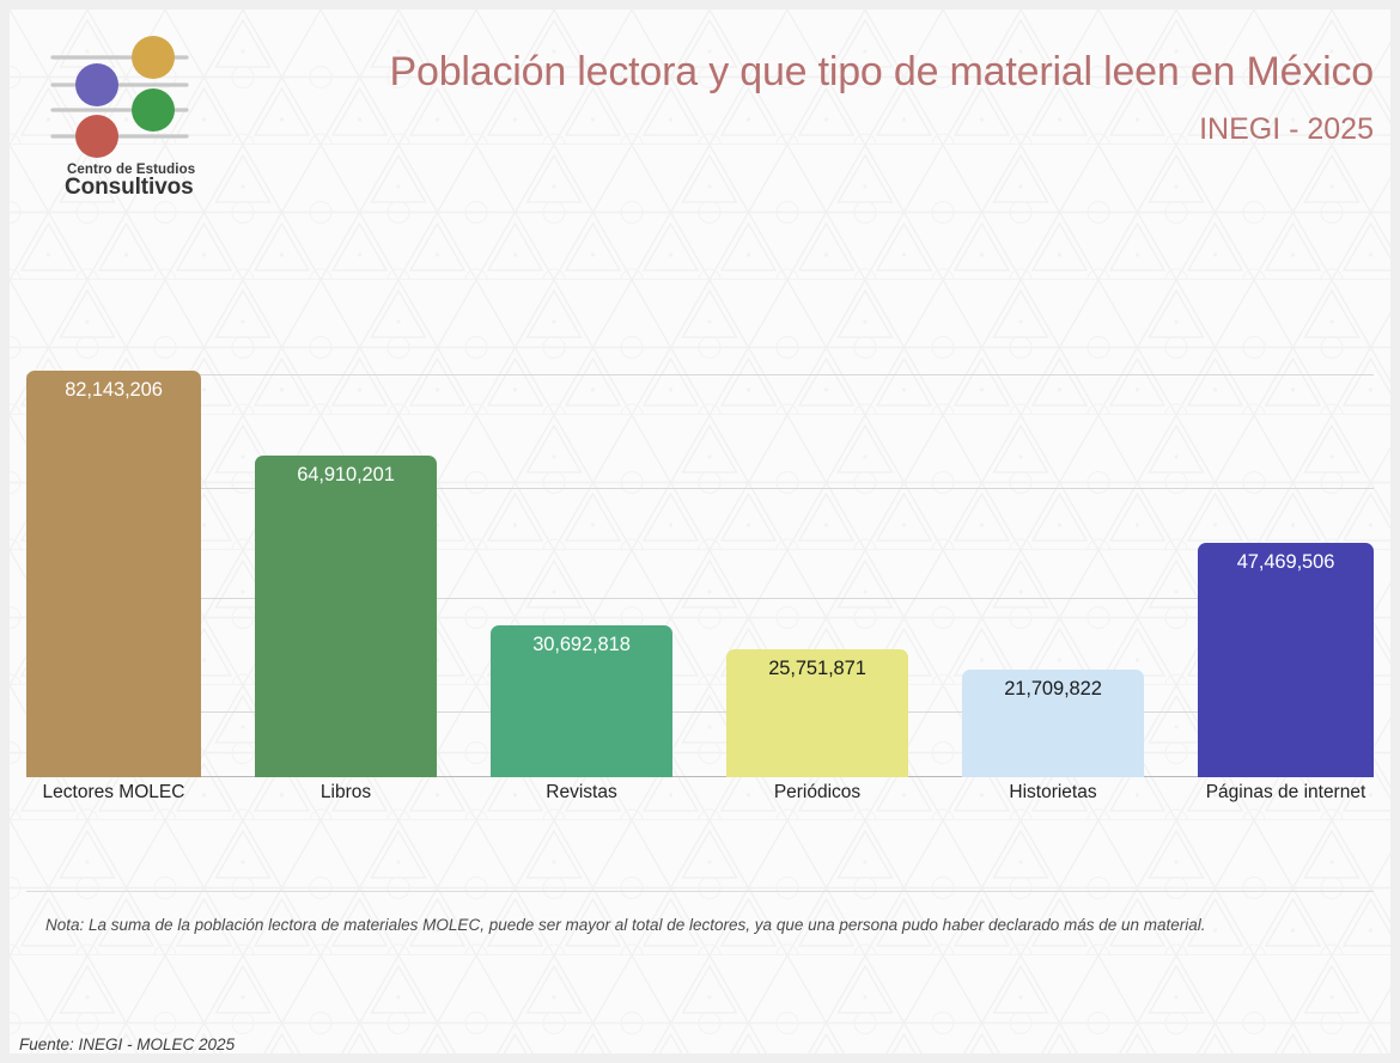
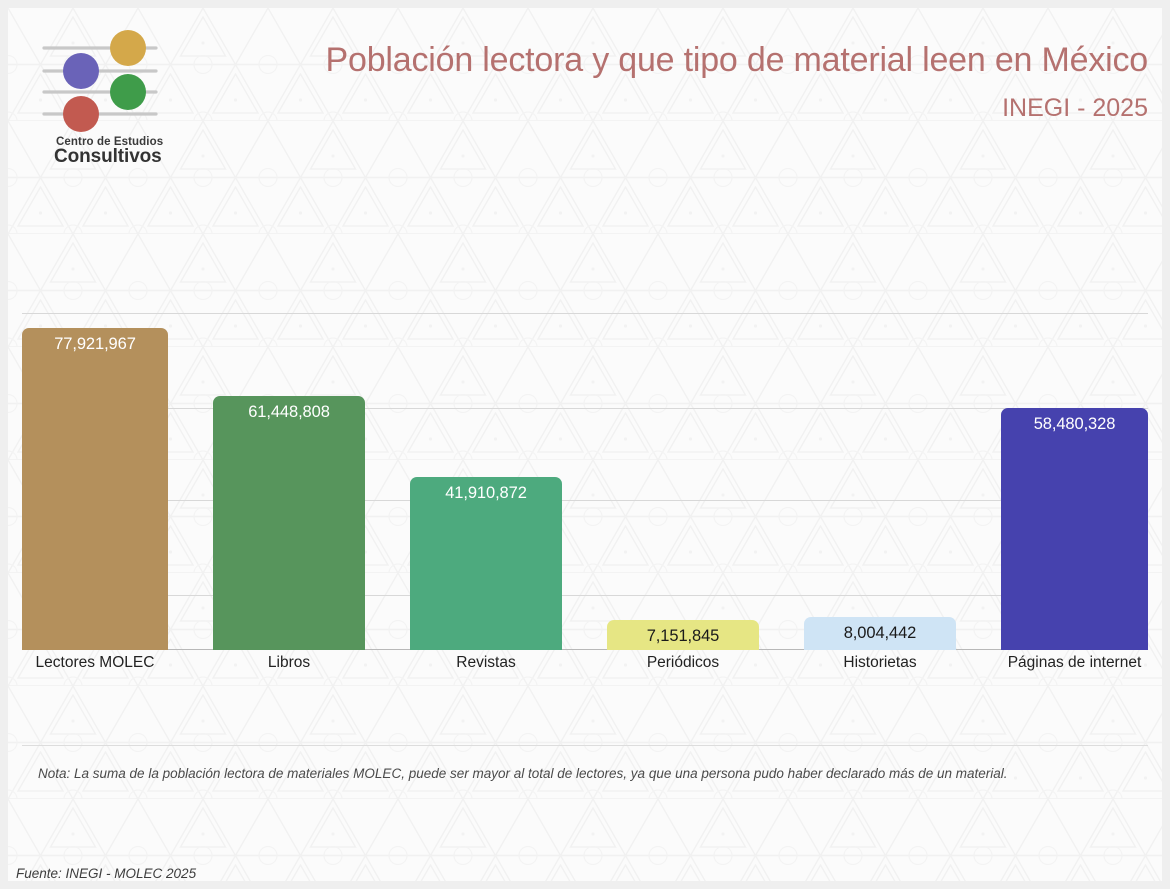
Lectores MOLEC: 82,143,206 -> 77,921,967
Libros: 64,910,201 -> 61,448,808
Revistas: 30,692,818 -> 41,910,872
Periódicos: 25,751,871 -> 7,151,845
Historietas: 21,709,822 -> 8,004,442
Páginas de internet: 47,469,506 -> 58,480,328
